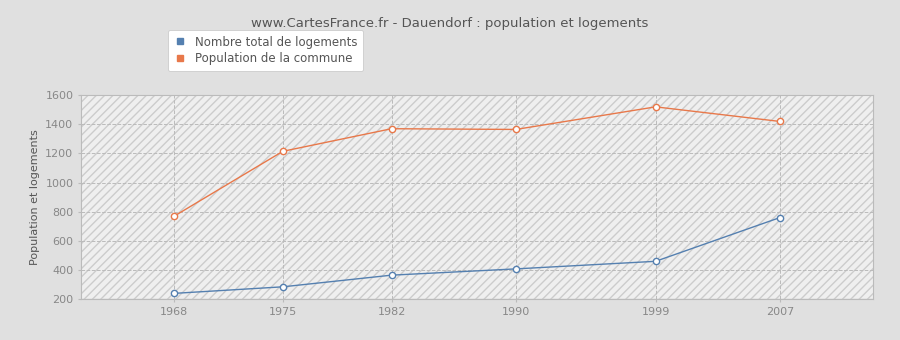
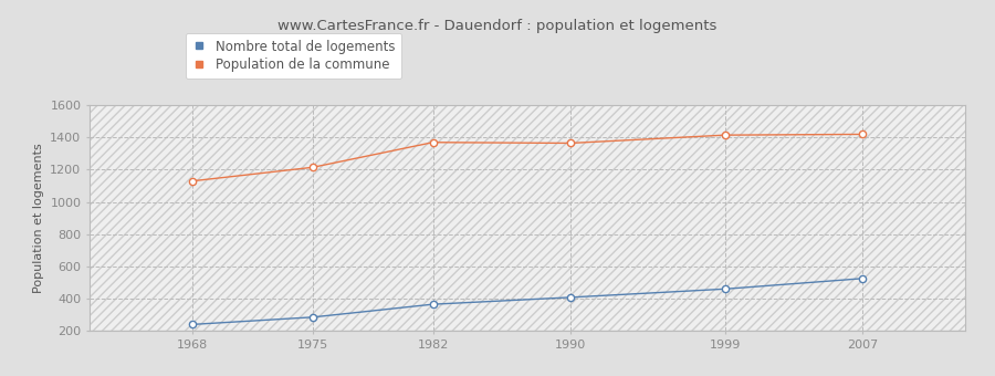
Population de la commune/1968: 770 -> 1130
Population de la commune/1999: 1520 -> 1420
Nombre total de logements/2007: 760 -> 520
